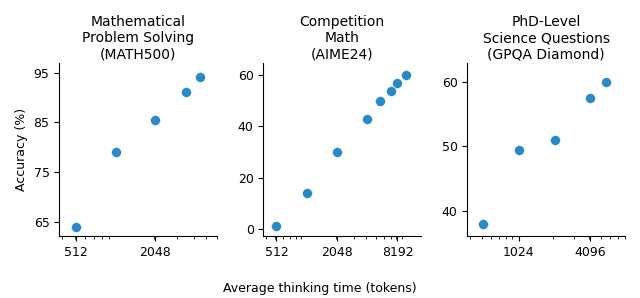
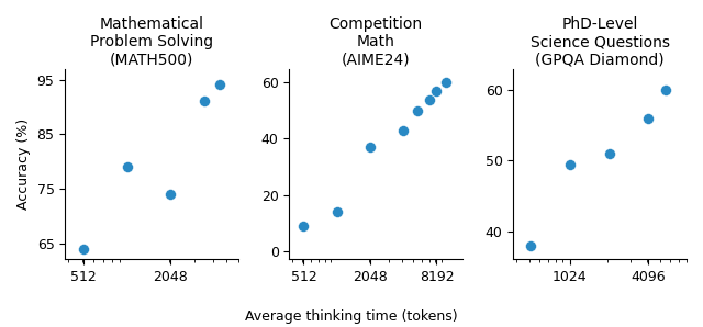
Mathematical Problem Solving (MATH500)/2048: 85.5 -> 74.0
Competition Math (AIME24)/512: 1 -> 9
Competition Math (AIME24)/2048: 30 -> 37
PhD-Level Science Questions (GPQA Diamond)/4096: 57.5 -> 56.0
